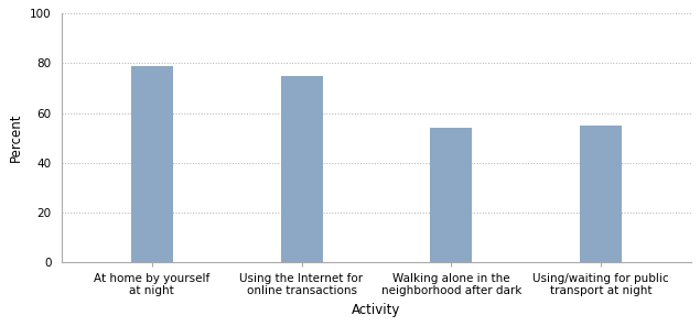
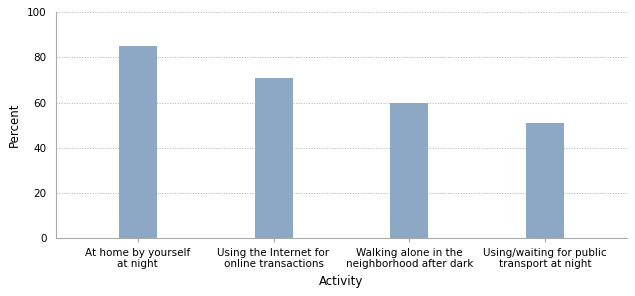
At home by yourself at night: 79 -> 85
Using the Internet for online transactions: 75 -> 71
Walking alone in the neighborhood after dark: 54 -> 60
Using/waiting for public transport at night: 55 -> 51
